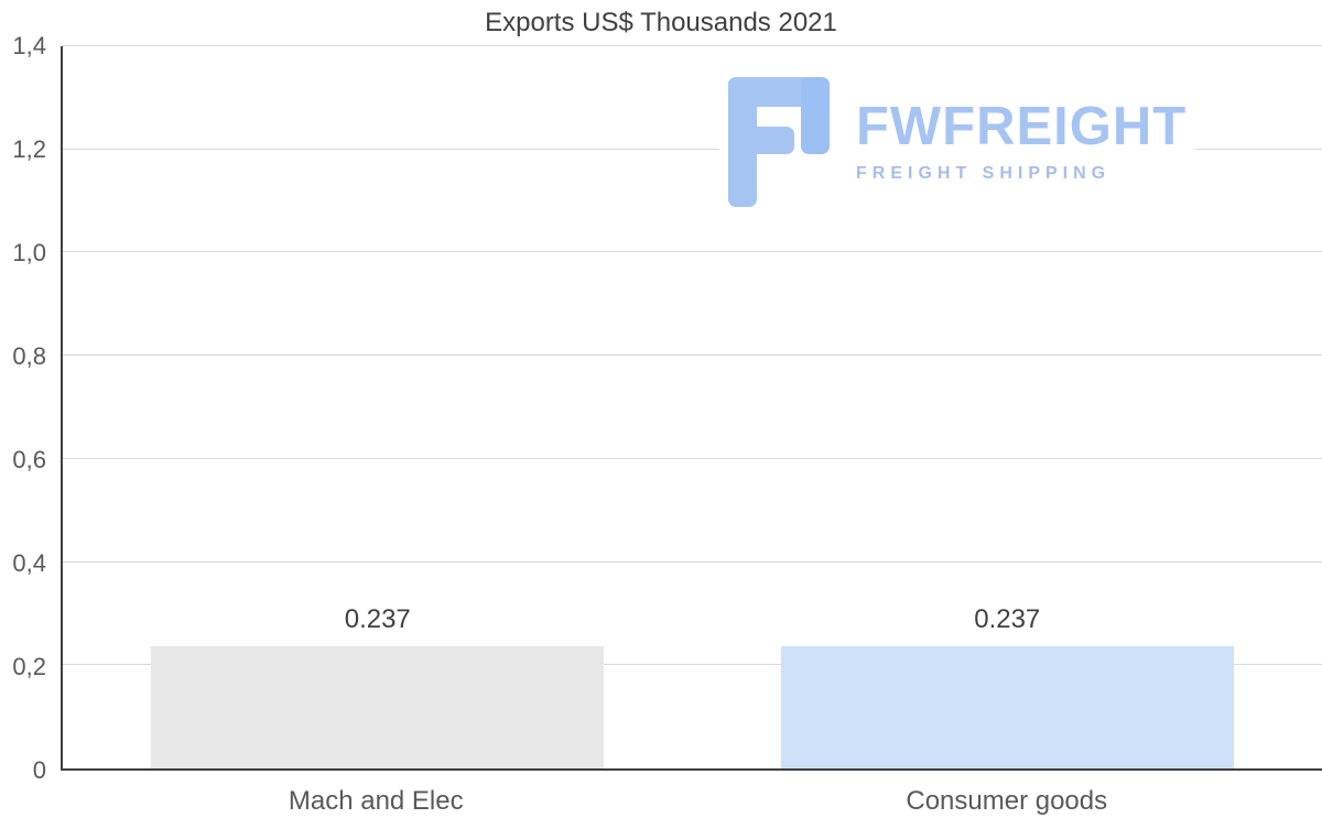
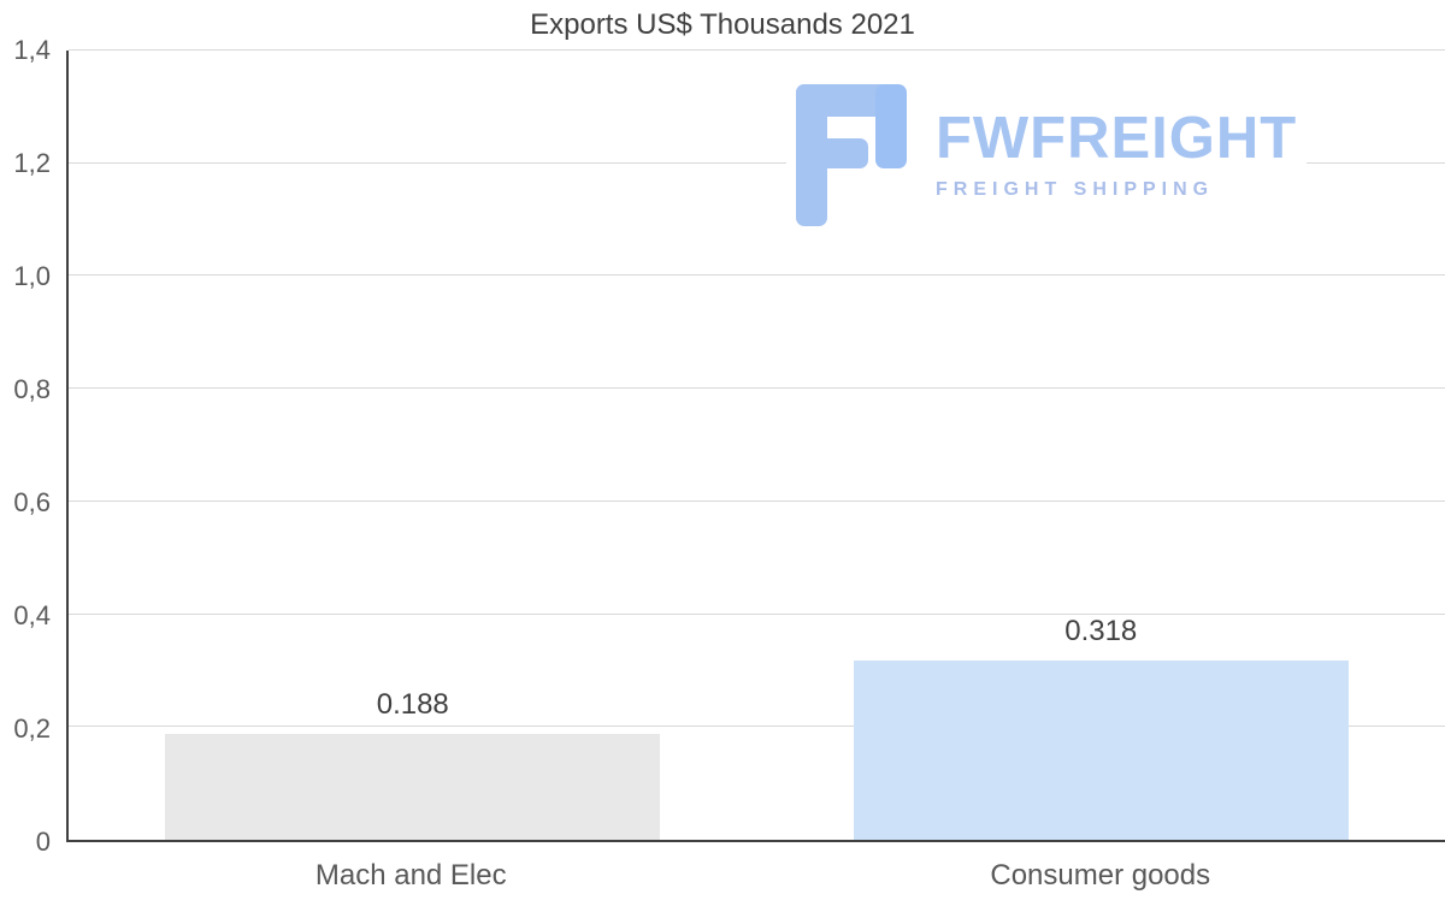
Mach and Elec: 0.237 -> 0.188
Consumer goods: 0.237 -> 0.318
